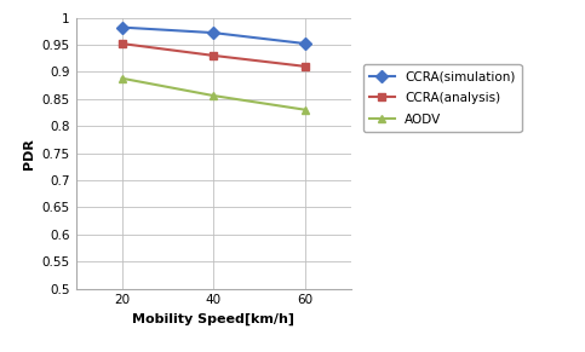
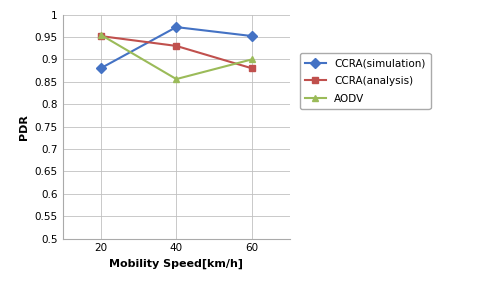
CCRA(simulation)/20: 0.982 -> 0.880
AODV/20: 0.888 -> 0.955
CCRA(analysis)/60: 0.910 -> 0.880
AODV/60: 0.830 -> 0.900
